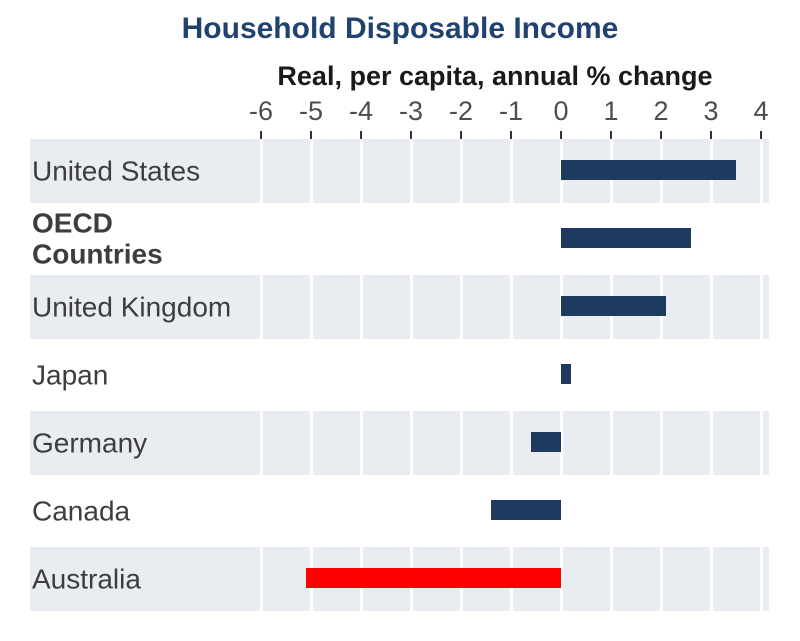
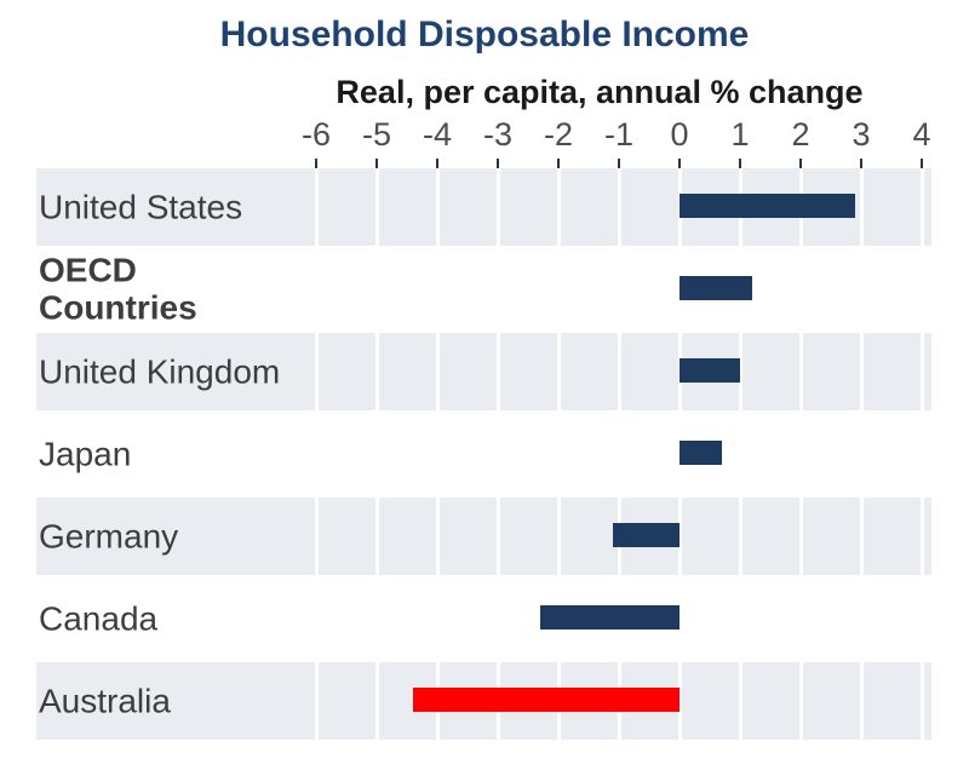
United States: 3.5 -> 2.9
OECD Countries: 2.6 -> 1.2
United Kingdom: 2.1 -> 1.0
Japan: 0.2 -> 0.7
Germany: -0.6 -> -1.1
Canada: -1.4 -> -2.3
Australia: -5.1 -> -4.4
